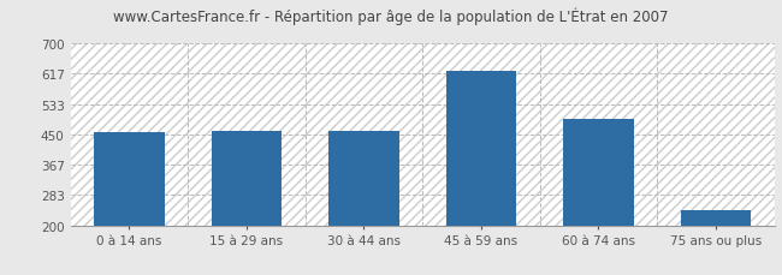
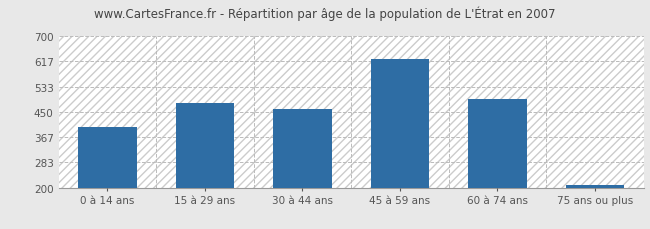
0 à 14 ans: 455 -> 400
15 à 29 ans: 460 -> 478
75 ans ou plus: 240 -> 210
